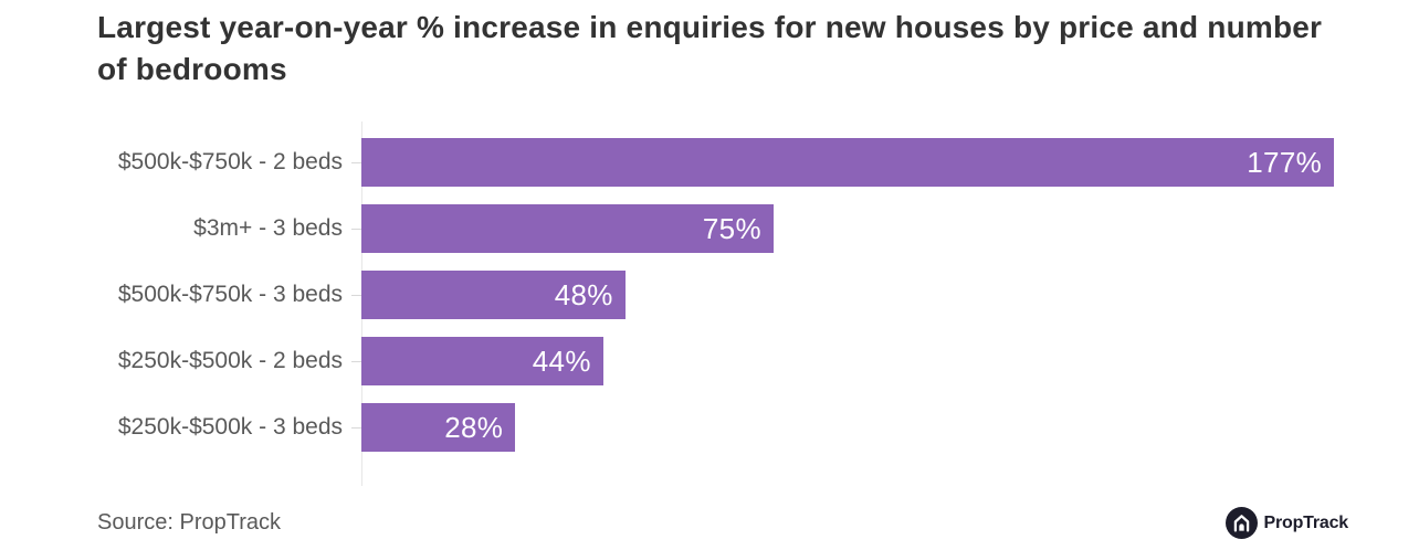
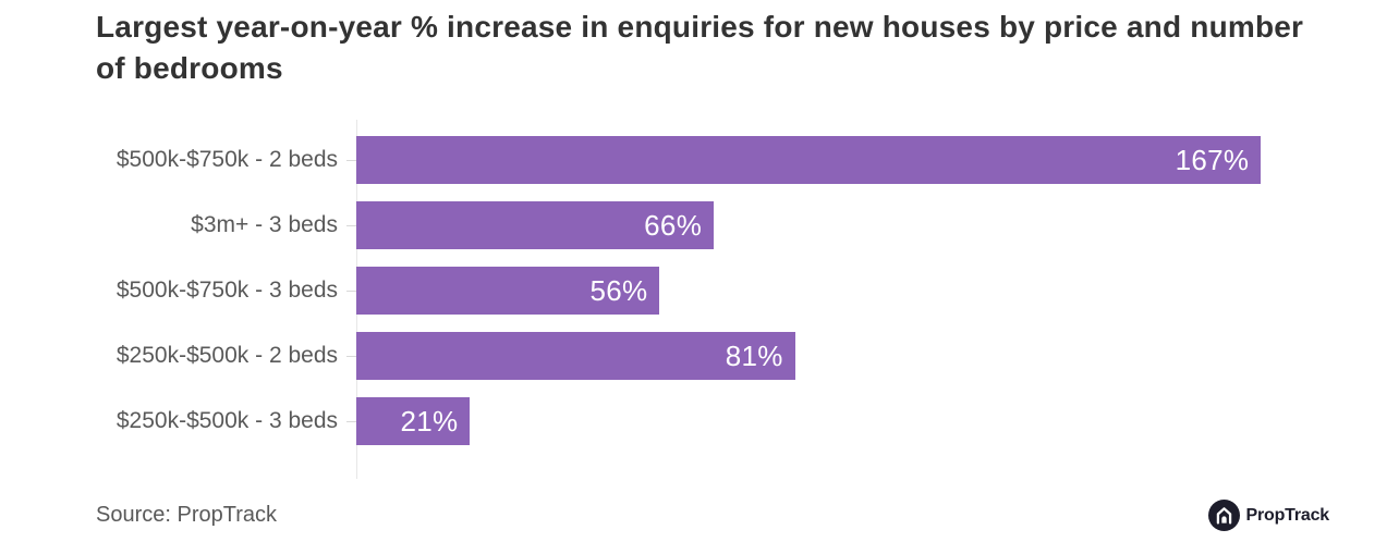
$500k-$750k - 2 beds: 177% -> 167%
$3m+ - 3 beds: 75% -> 66%
$500k-$750k - 3 beds: 48% -> 56%
$250k-$500k - 2 beds: 44% -> 81%
$250k-$500k - 3 beds: 28% -> 21%
